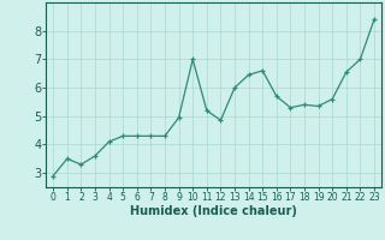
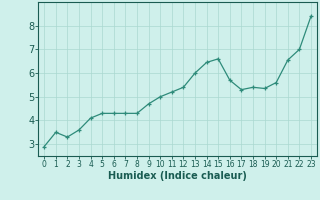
9: 4.95 -> 4.70
10: 7.00 -> 5.00
12: 4.85 -> 5.40
